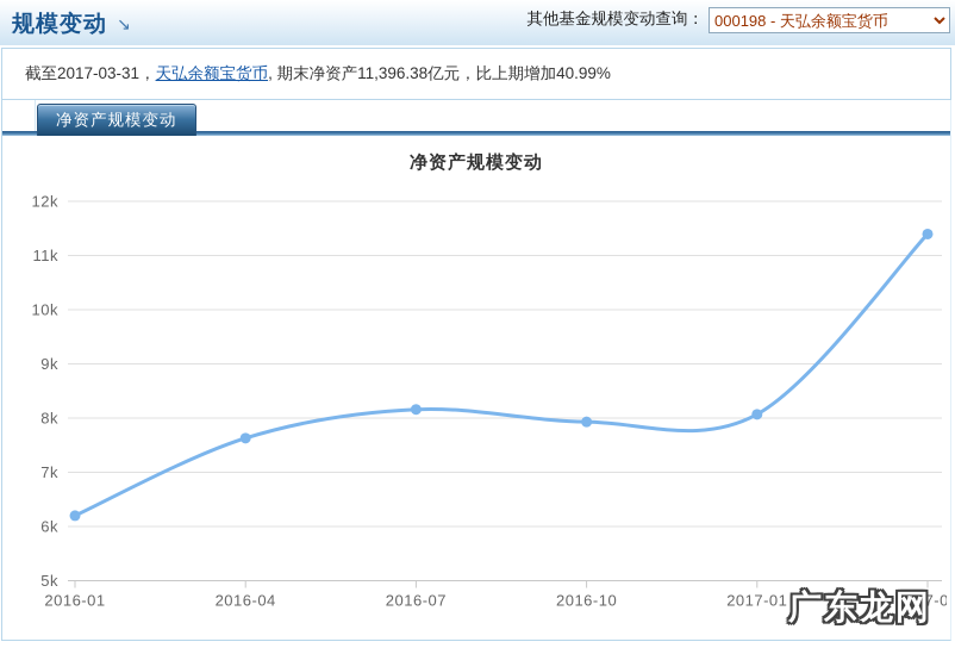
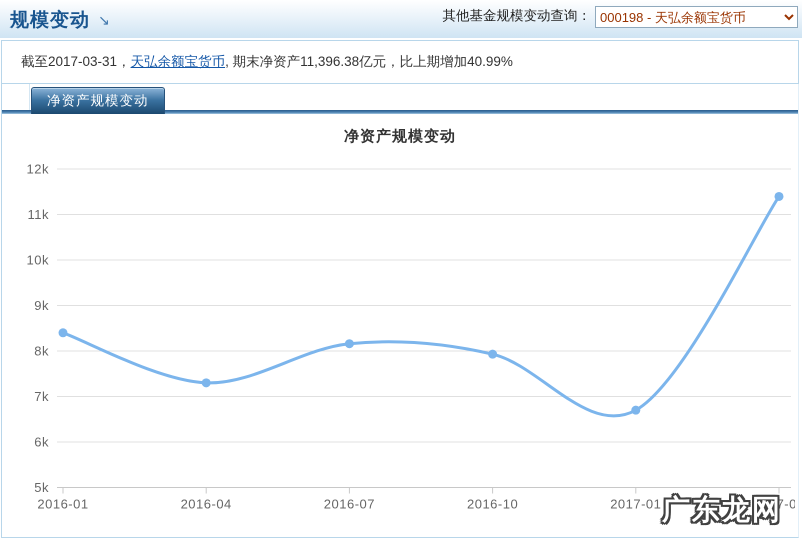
2016-01: 6.2k -> 8.4k
2016-04: 7.6k -> 7.3k
2017-01: 8.1k -> 6.7k
